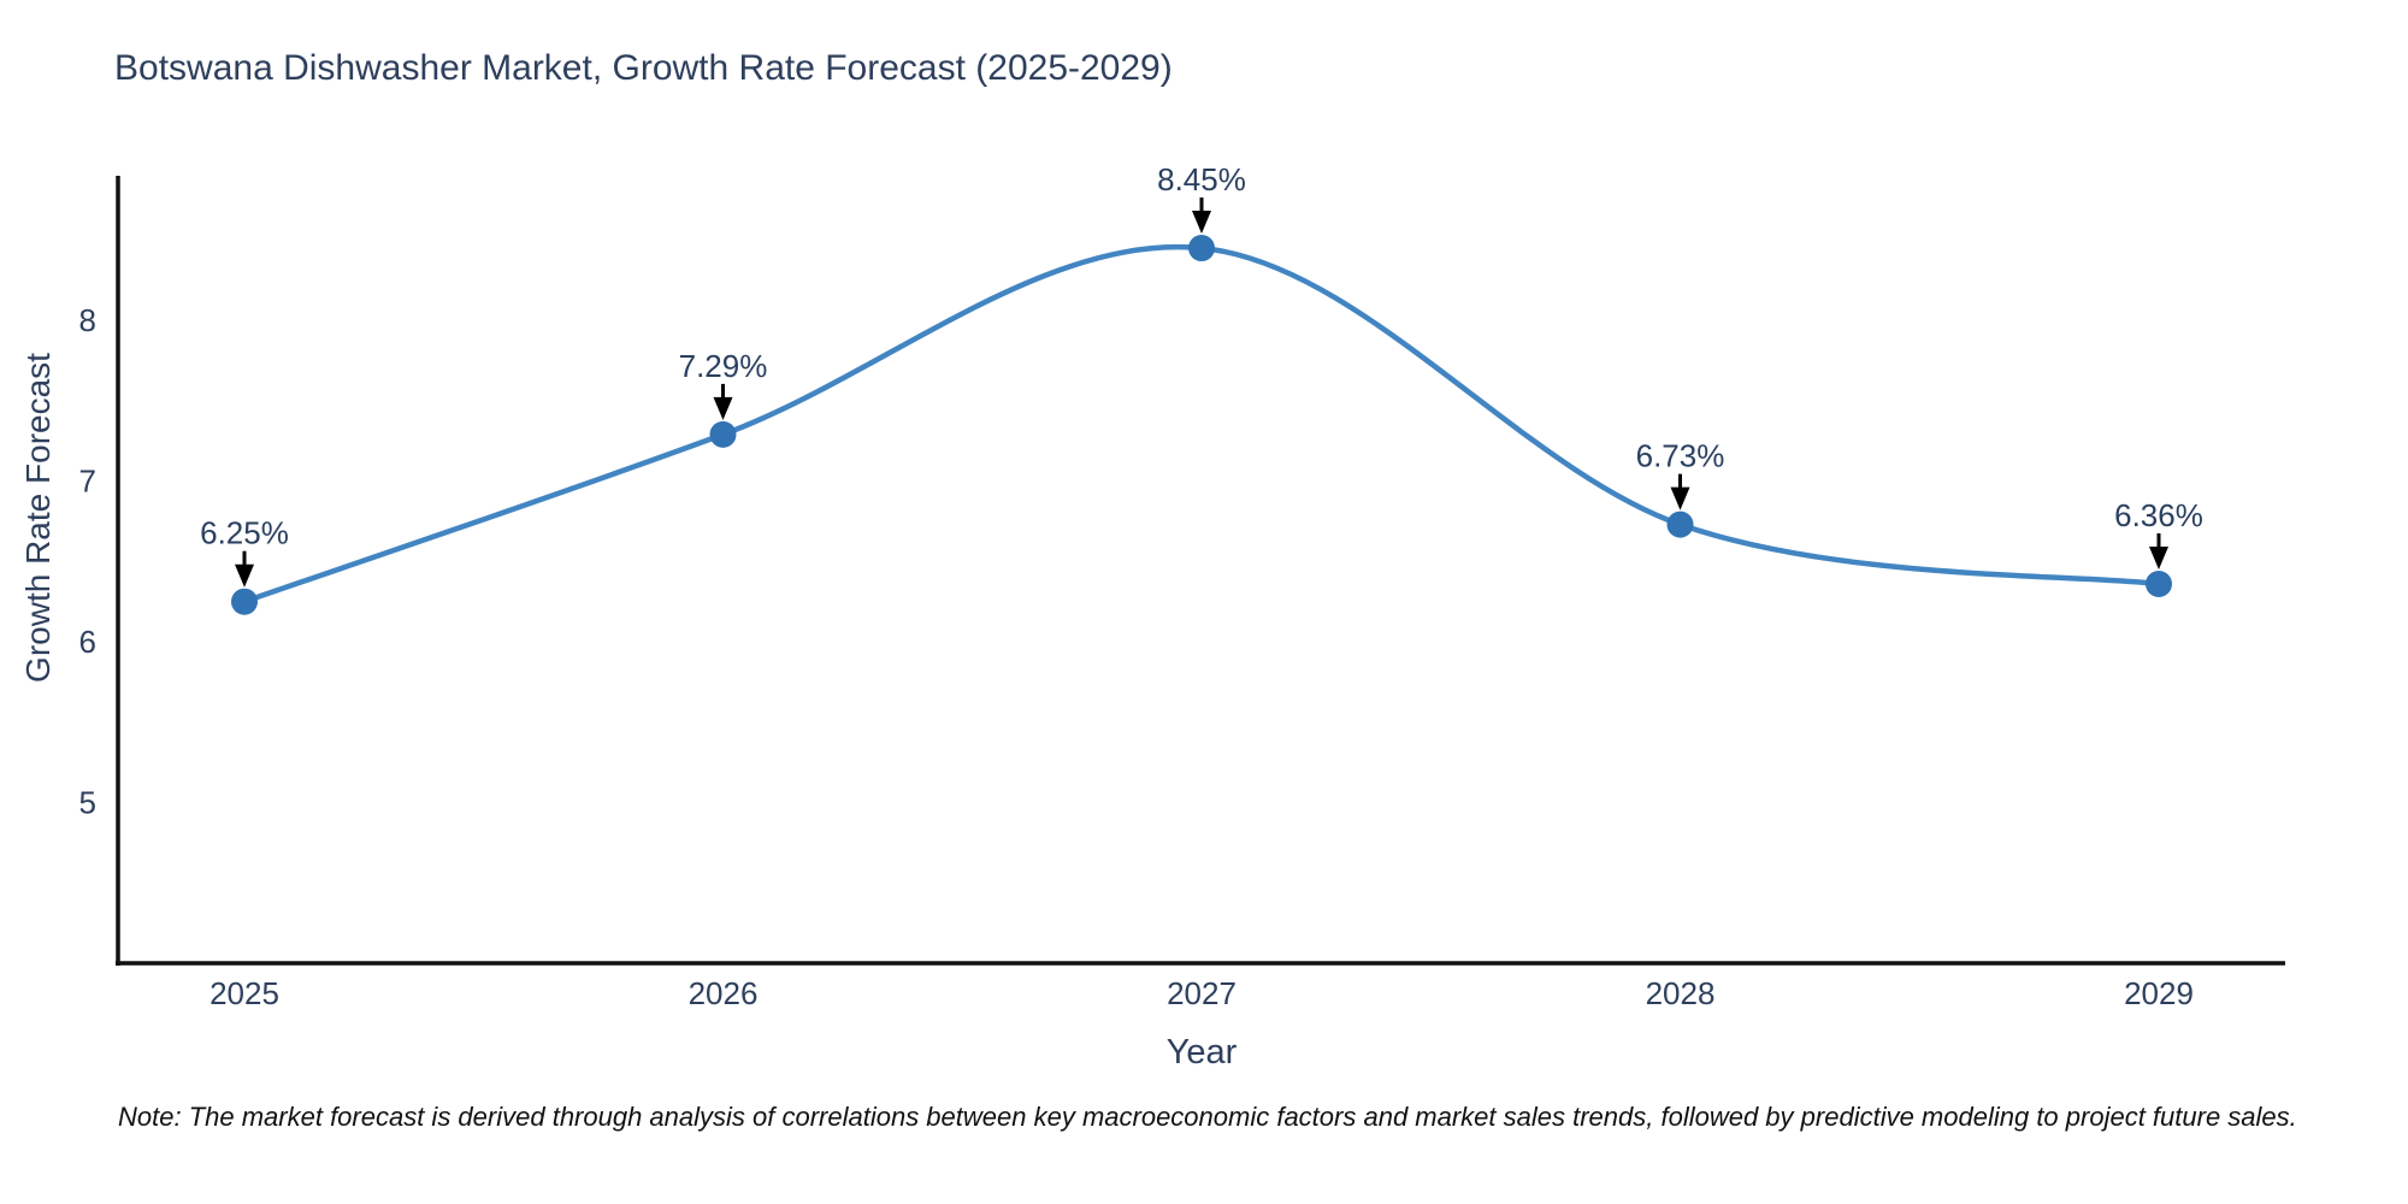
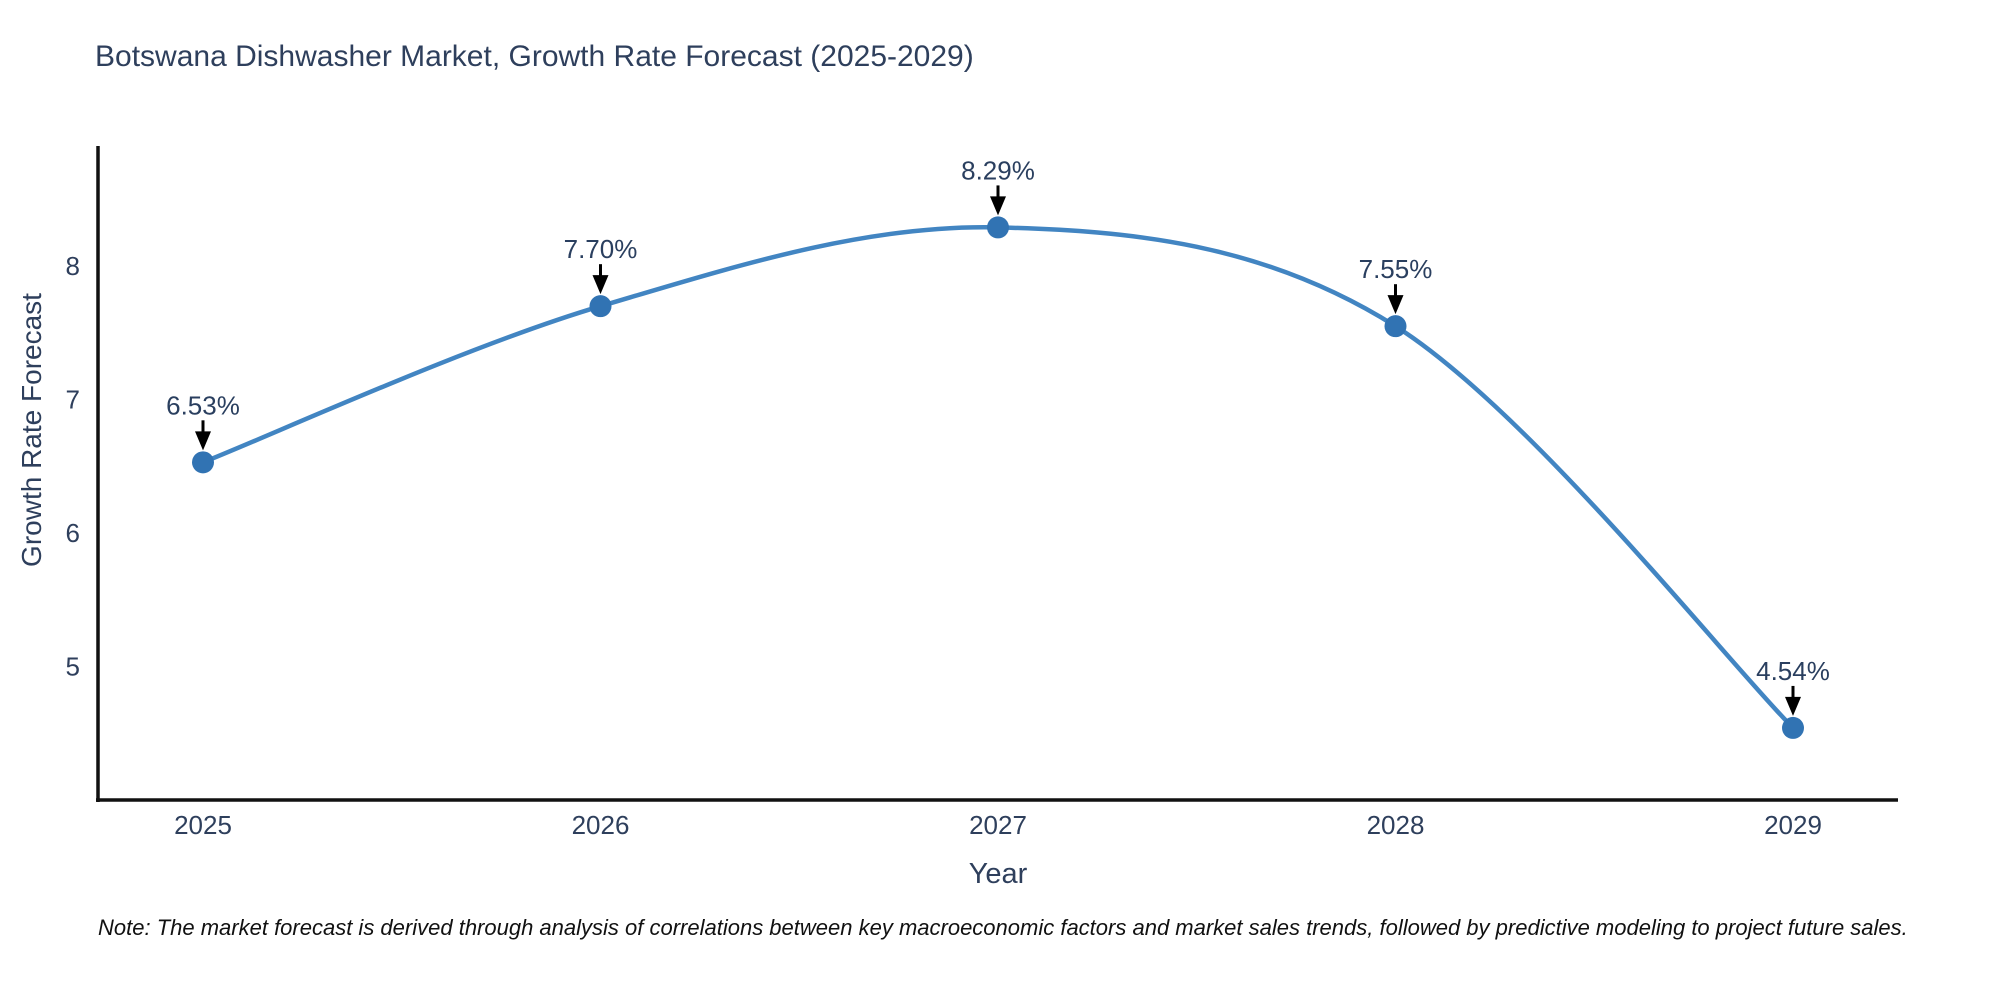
2025: 6.25% -> 6.53%
2026: 7.29% -> 7.70%
2027: 8.45% -> 8.29%
2028: 6.73% -> 7.55%
2029: 6.36% -> 4.54%
